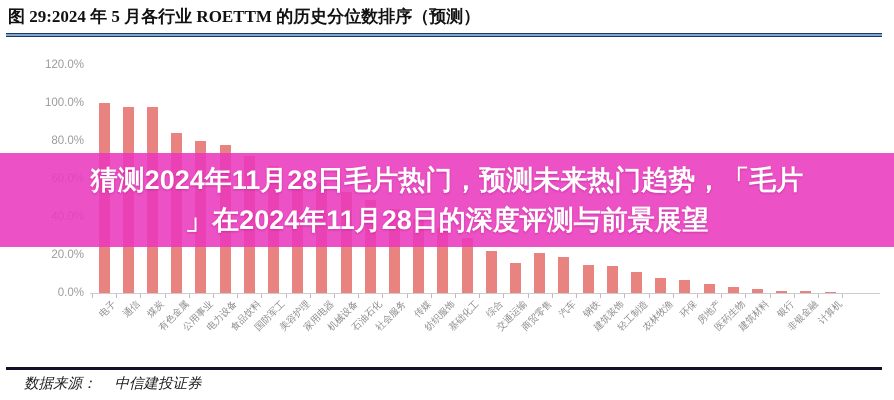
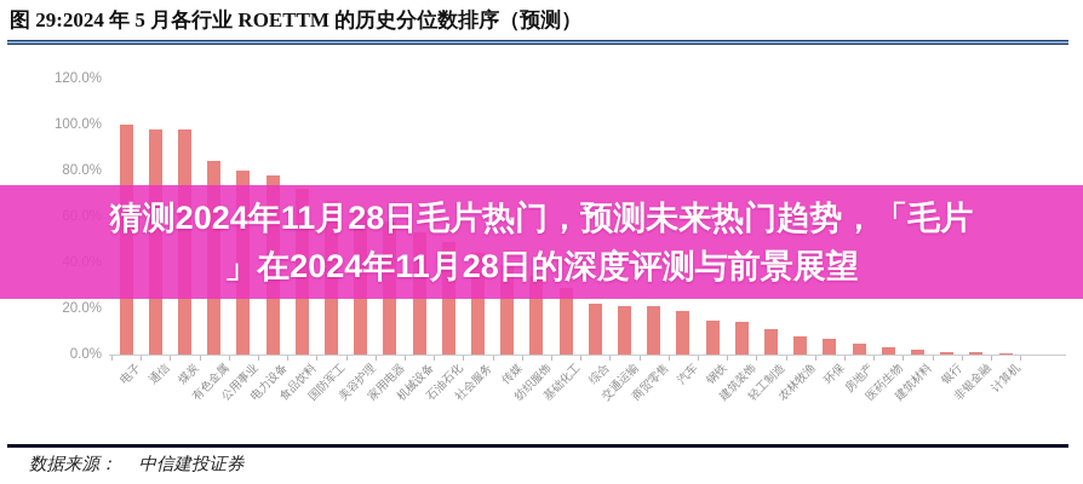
交通运输: 16% -> 21%
